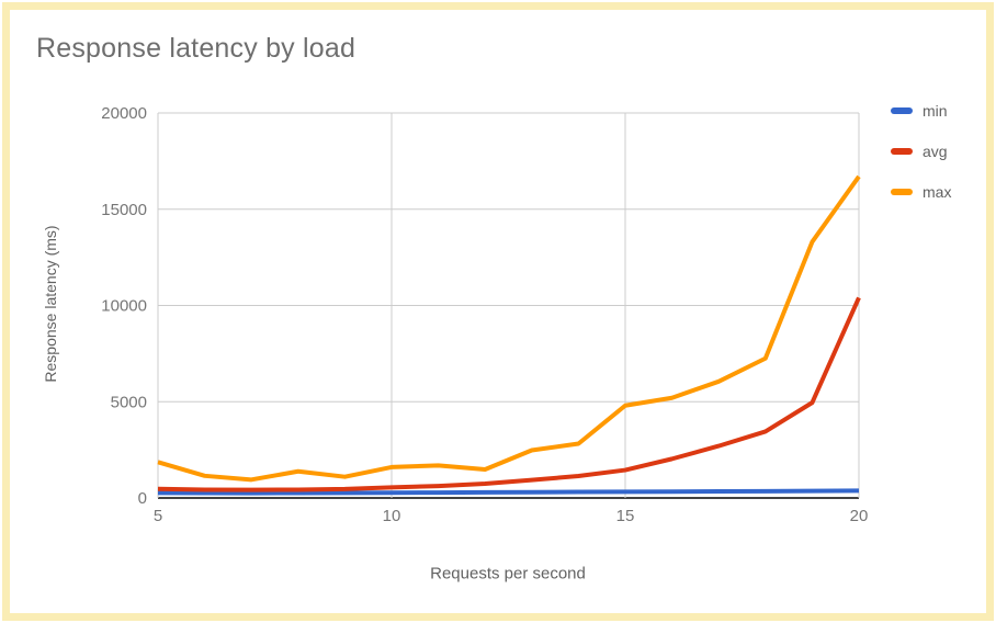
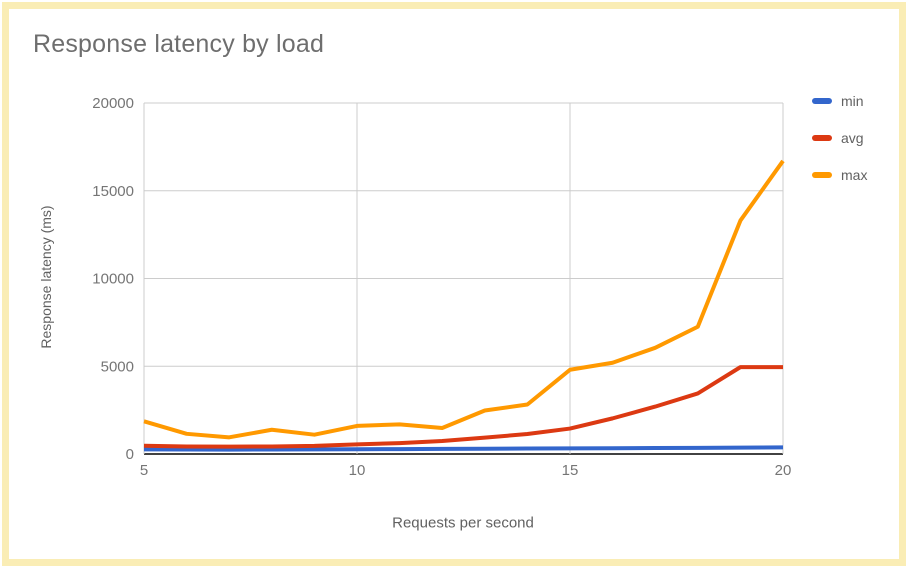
avg/20: 10400 -> 5000
